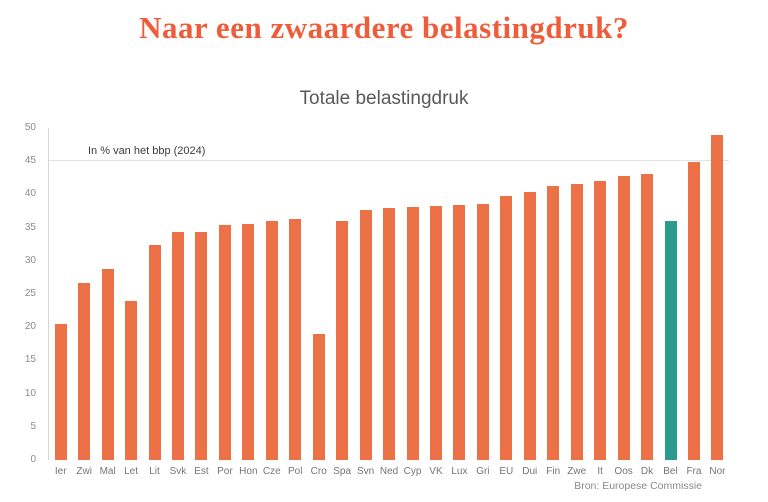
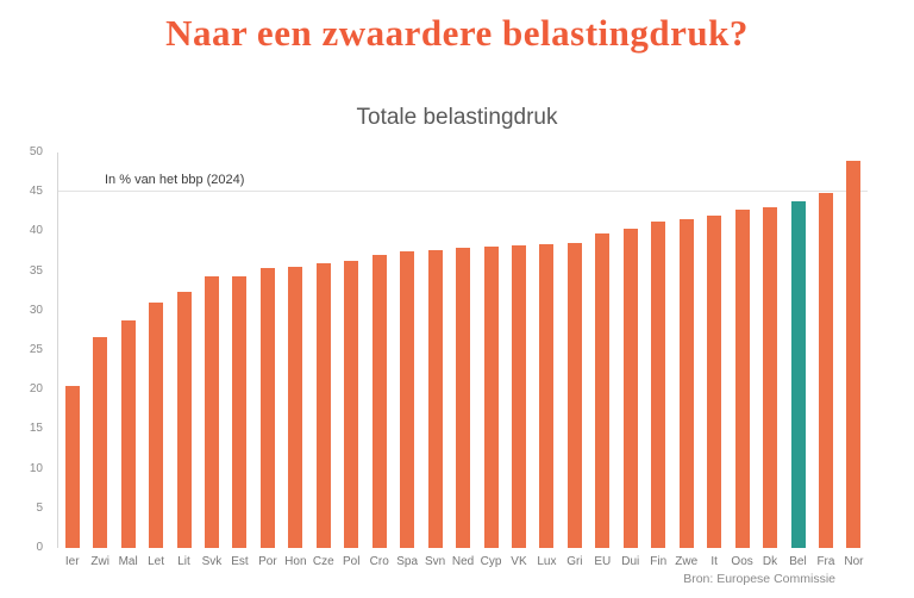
Let: 24 -> 31
Cro: 19 -> 37
Spa: 36 -> 38
Bel: 36 -> 44
